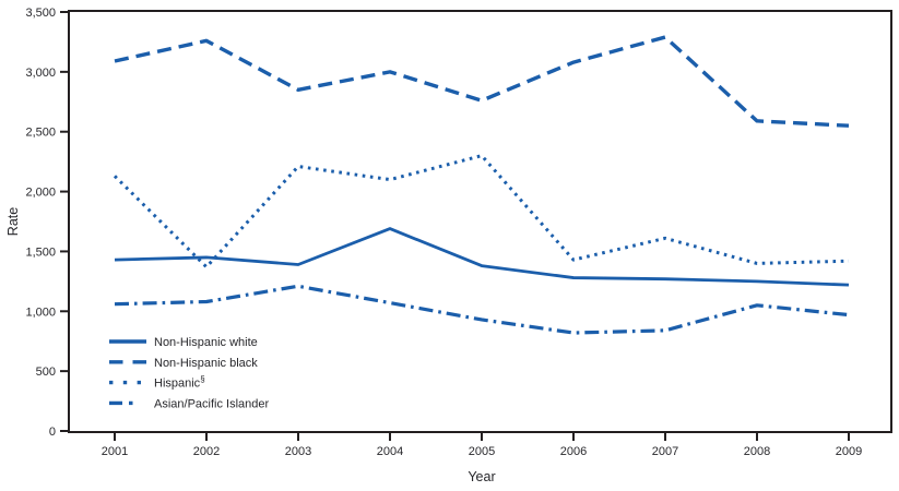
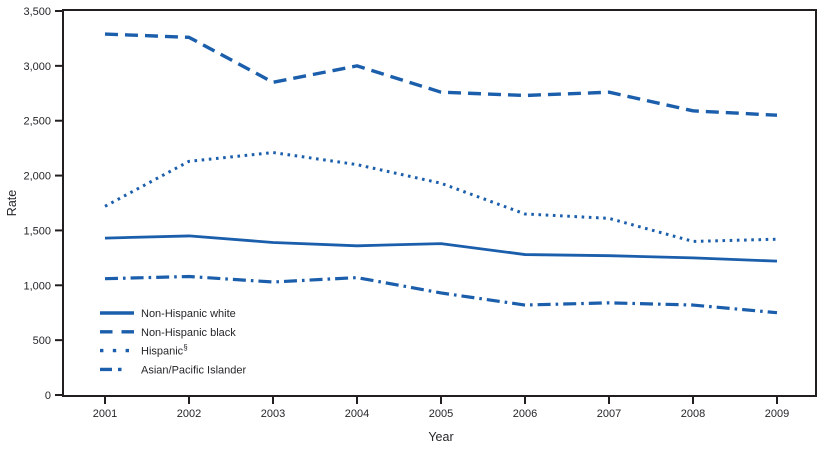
Non-Hispanic black/2001: 3090 -> 3290
Hispanic/2001: 2130 -> 1720
Hispanic/2002: 1370 -> 2130
Asian/Pacific Islander/2003: 1210 -> 1030
Non-Hispanic white/2004: 1690 -> 1360
Hispanic/2005: 2300 -> 1930
Non-Hispanic black/2006: 3080 -> 2730
Hispanic/2006: 1430 -> 1650
Non-Hispanic black/2007: 3290 -> 2760
Asian/Pacific Islander/2008: 1050 -> 820
Asian/Pacific Islander/2009: 970 -> 750
